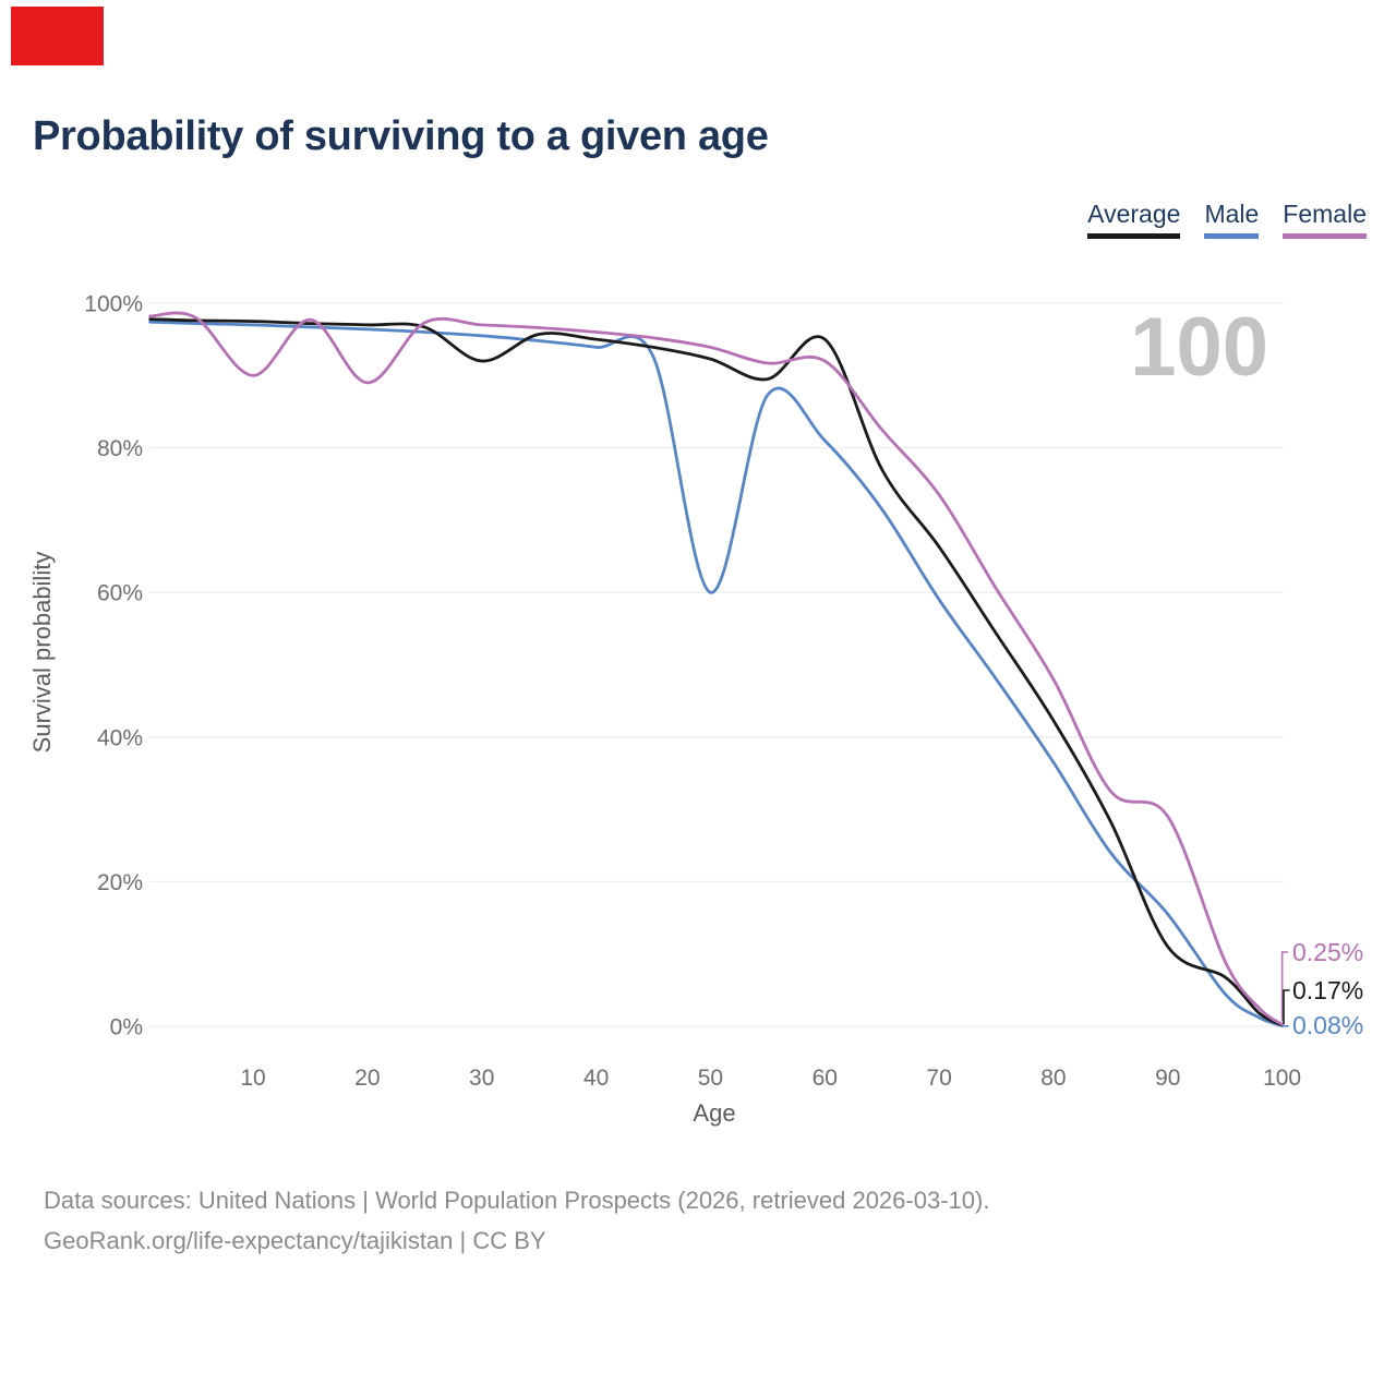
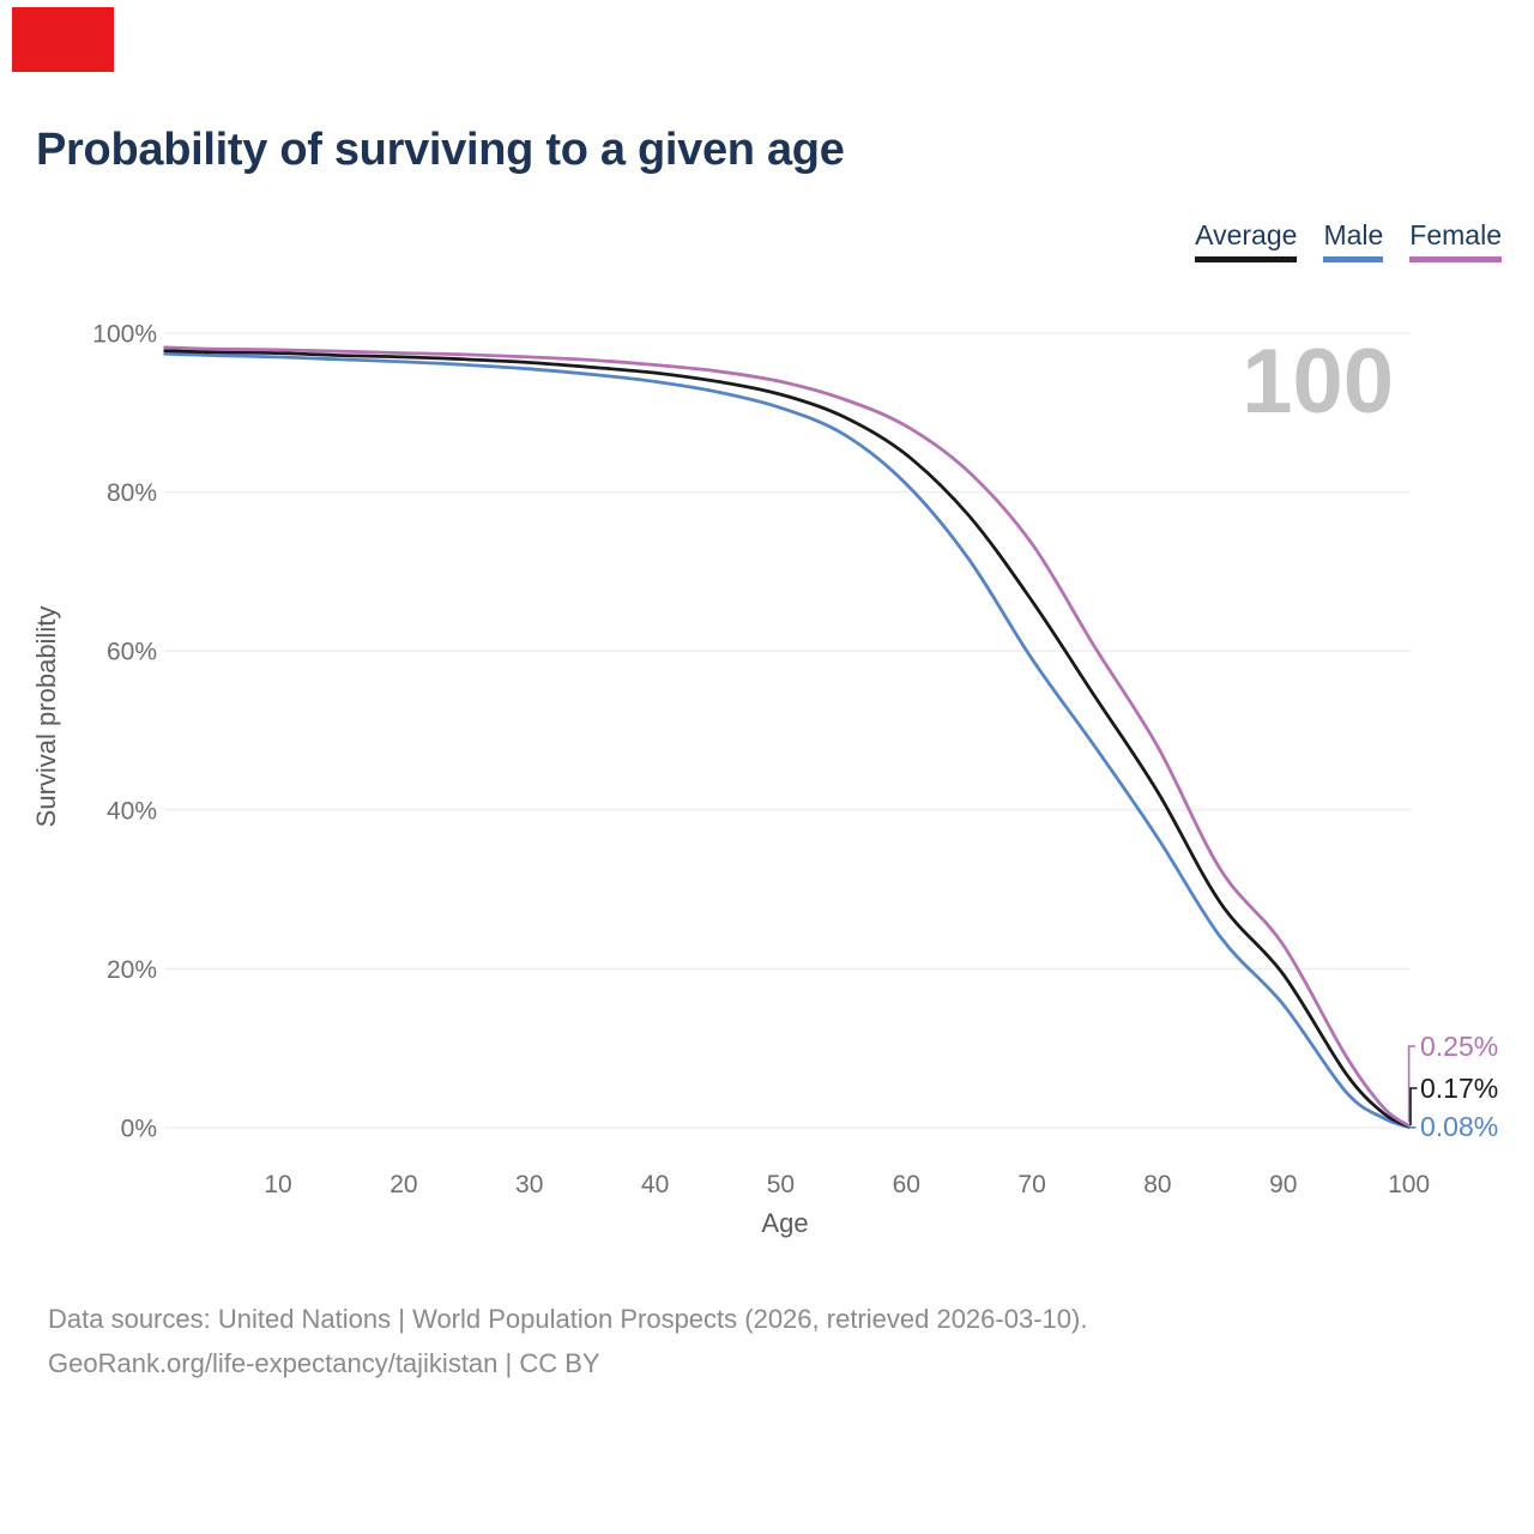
Female/10: 90% -> 98%
Female/20: 89% -> 98%
Average/30: 92% -> 96%
Male/50: 60% -> 91%
Average/60: 95% -> 85%
Female/60: 92% -> 88%
Average/90: 11% -> 19%
Female/90: 29% -> 23%
